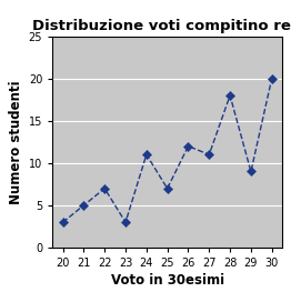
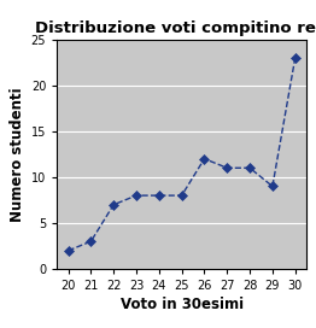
20: 3 -> 2
21: 5 -> 3
23: 3 -> 8
24: 11 -> 8
25: 7 -> 8
28: 18 -> 11
30: 20 -> 23
